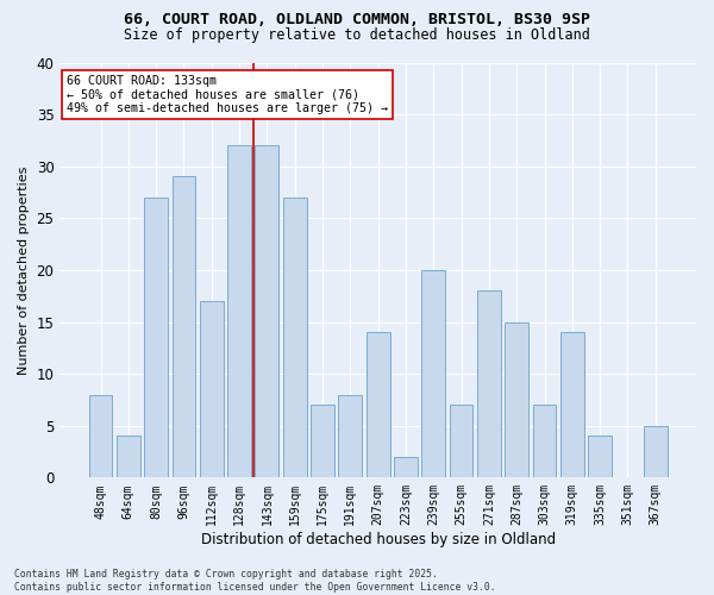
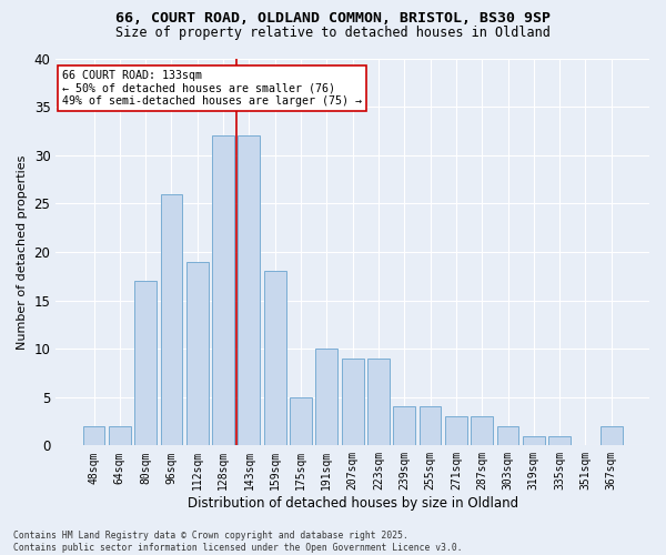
48sqm: 8 -> 2
64sqm: 4 -> 2
80sqm: 27 -> 17
96sqm: 29 -> 26
112sqm: 17 -> 19
159sqm: 27 -> 18
175sqm: 7 -> 5
191sqm: 8 -> 10
207sqm: 14 -> 9
223sqm: 2 -> 9
239sqm: 20 -> 4
255sqm: 7 -> 4
271sqm: 18 -> 3
287sqm: 15 -> 3
303sqm: 7 -> 2
319sqm: 14 -> 1
335sqm: 4 -> 1
367sqm: 5 -> 2
